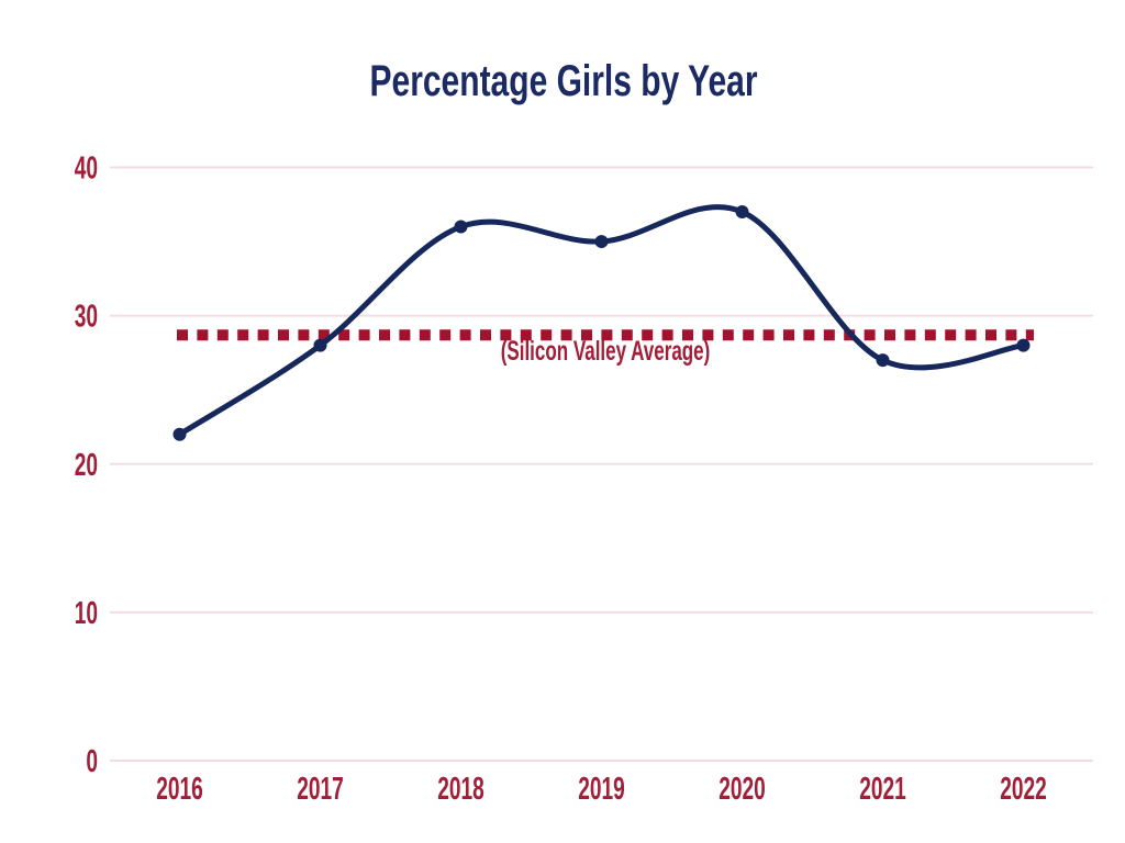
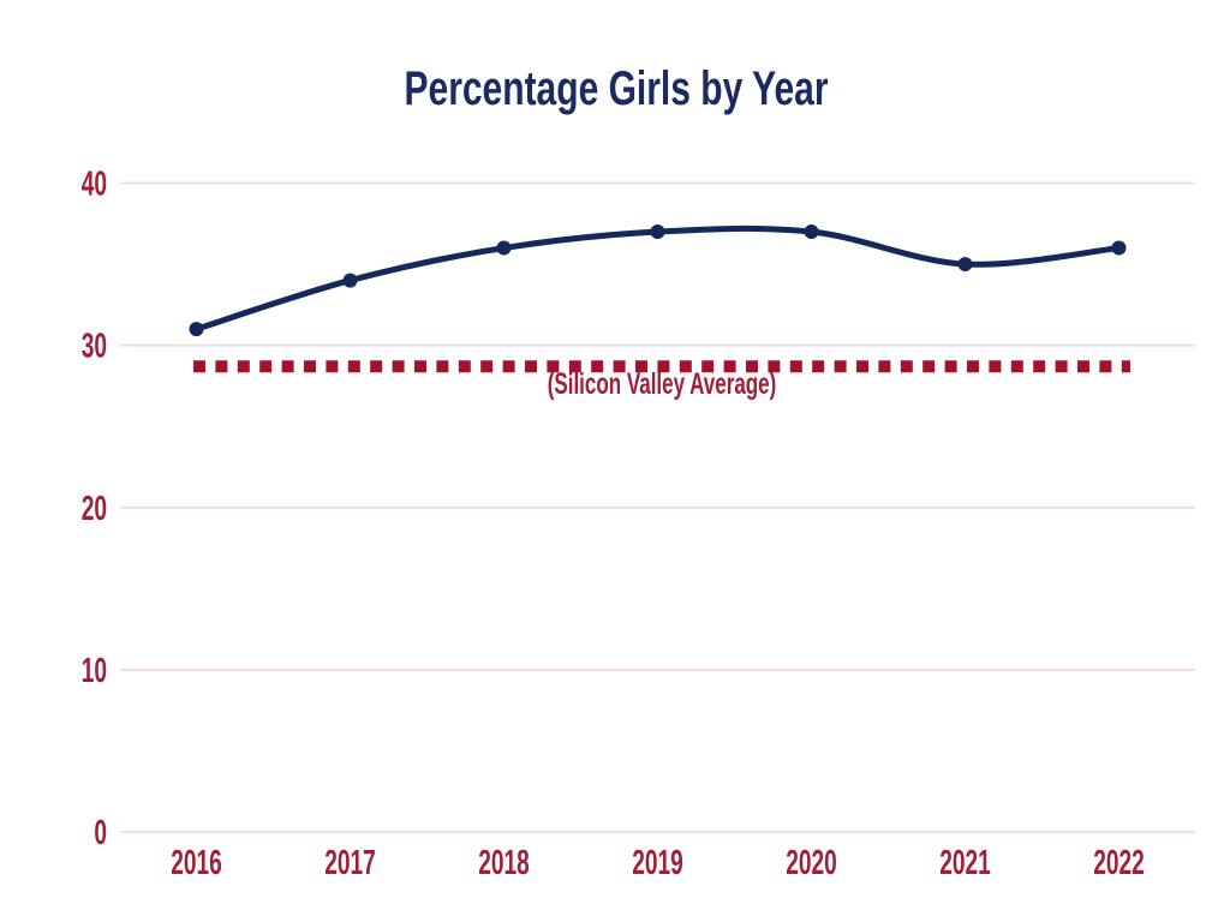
2016: 22 -> 31
2017: 28 -> 34
2019: 35 -> 37
2021: 27 -> 35
2022: 28 -> 36
